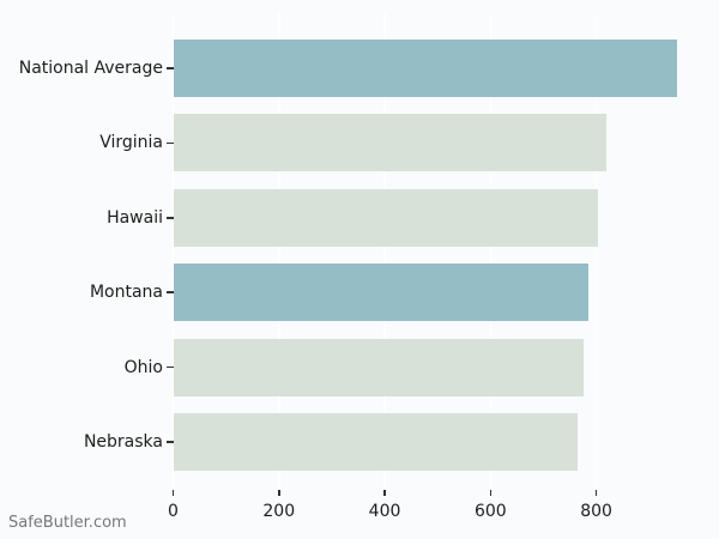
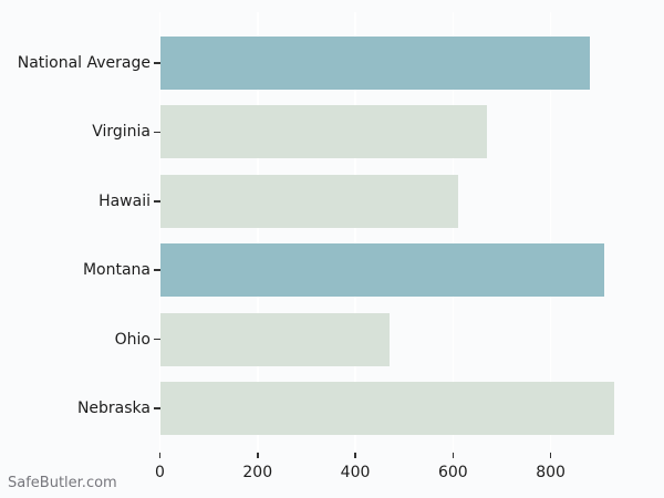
National Average: 950 -> 880
Virginia: 820 -> 670
Hawaii: 800 -> 610
Montana: 790 -> 910
Ohio: 780 -> 470
Nebraska: 760 -> 930
